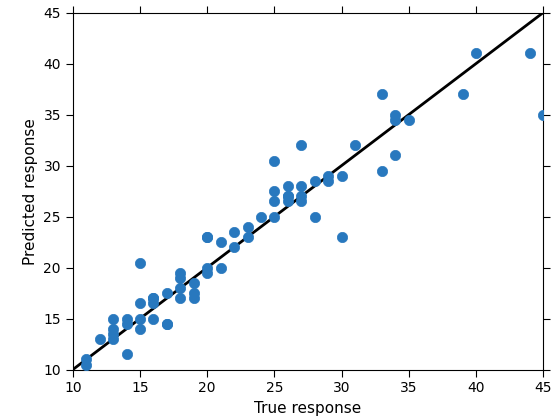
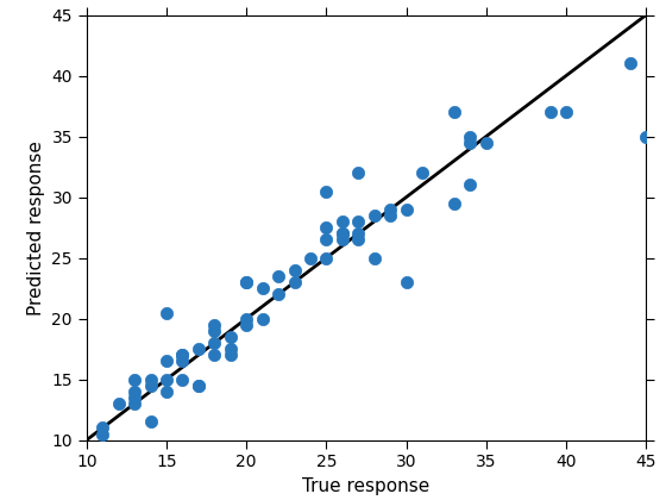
40: 41.0 -> 37.0
